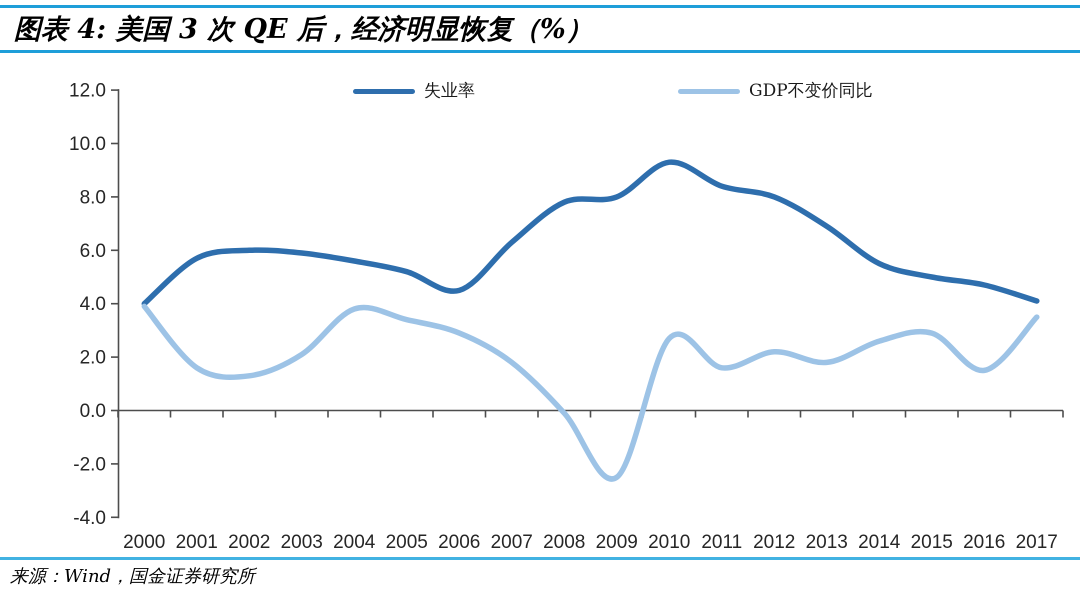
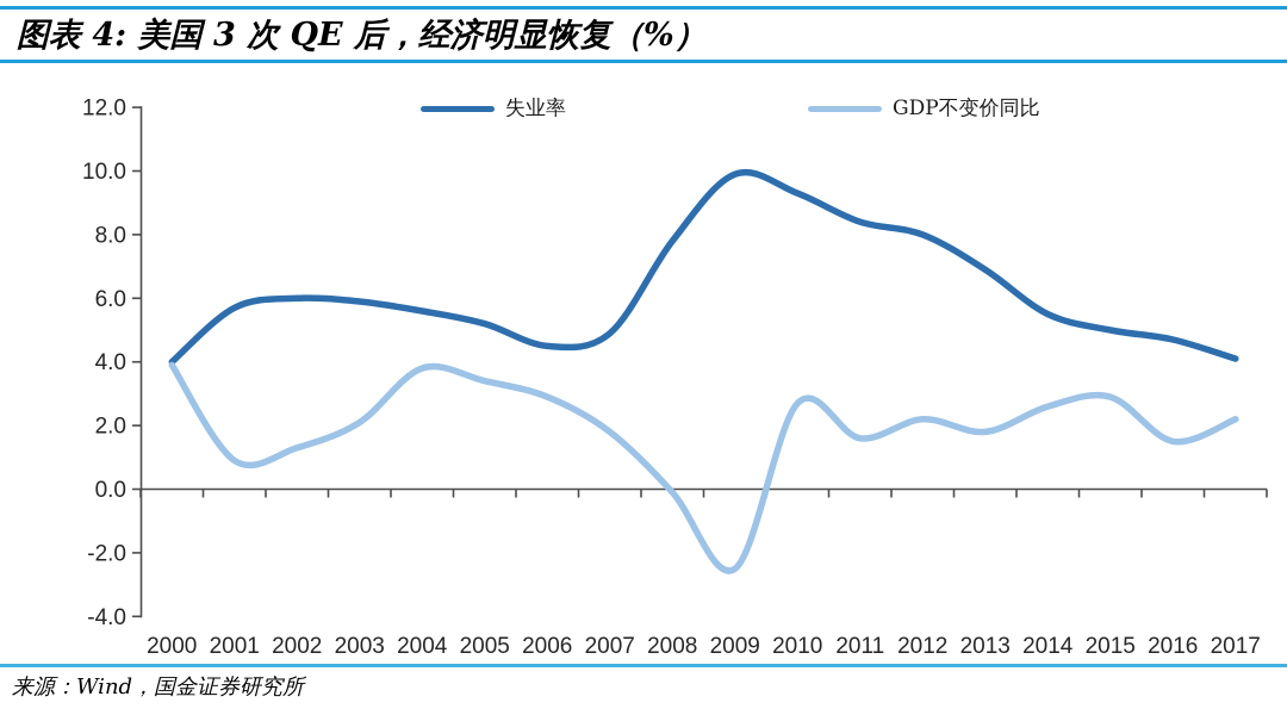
GDP不变价同比/2001: 1.6 -> 0.9
失业率/2007: 6.3 -> 4.9
失业率/2009: 8.0 -> 9.9
GDP不变价同比/2017: 3.5 -> 2.2
